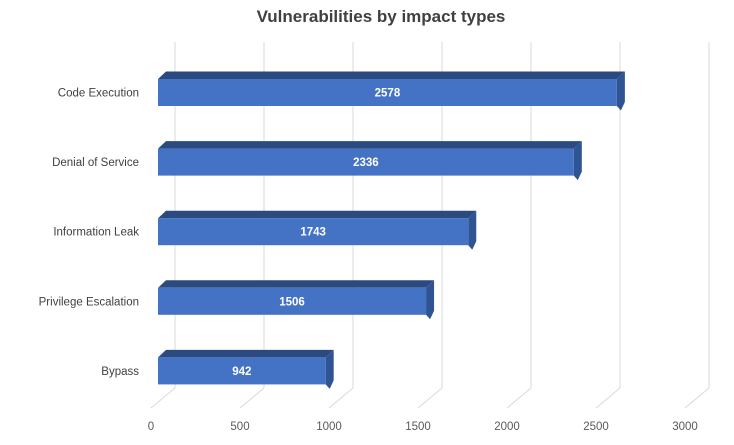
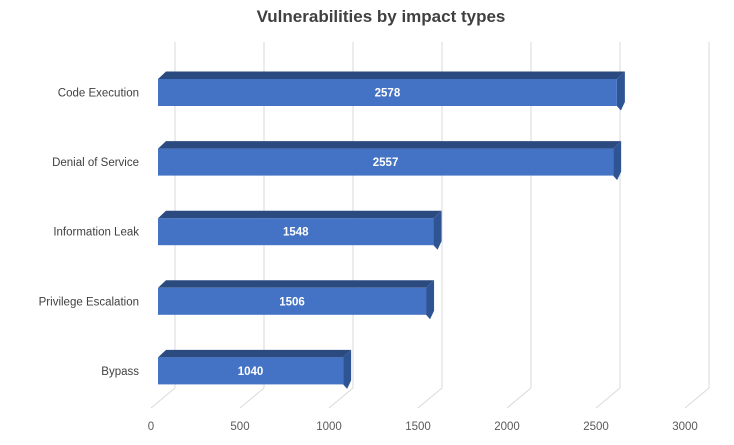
Denial of Service: 2336 -> 2557
Information Leak: 1743 -> 1548
Bypass: 942 -> 1040
